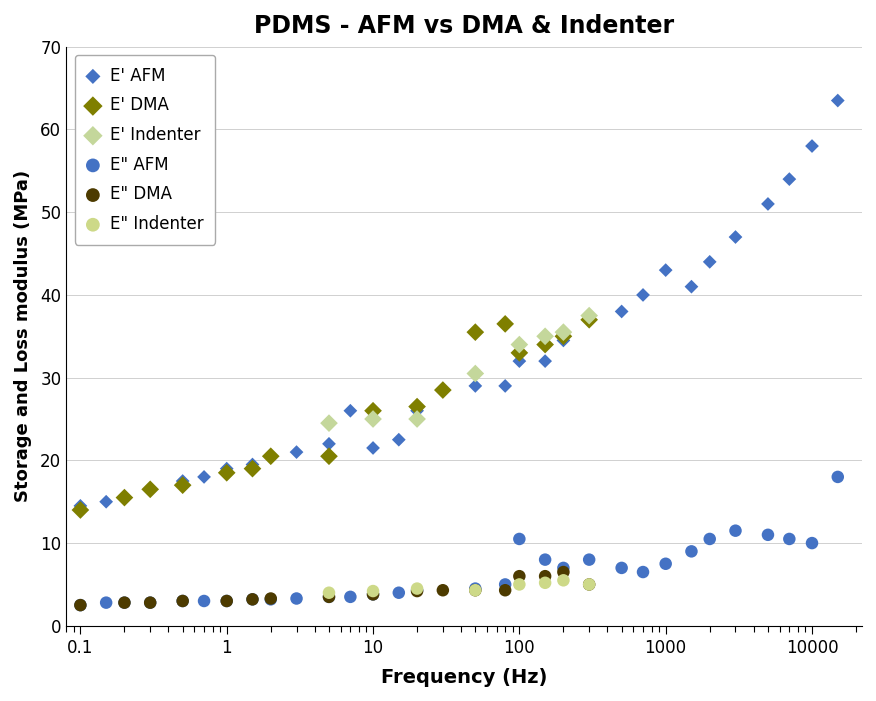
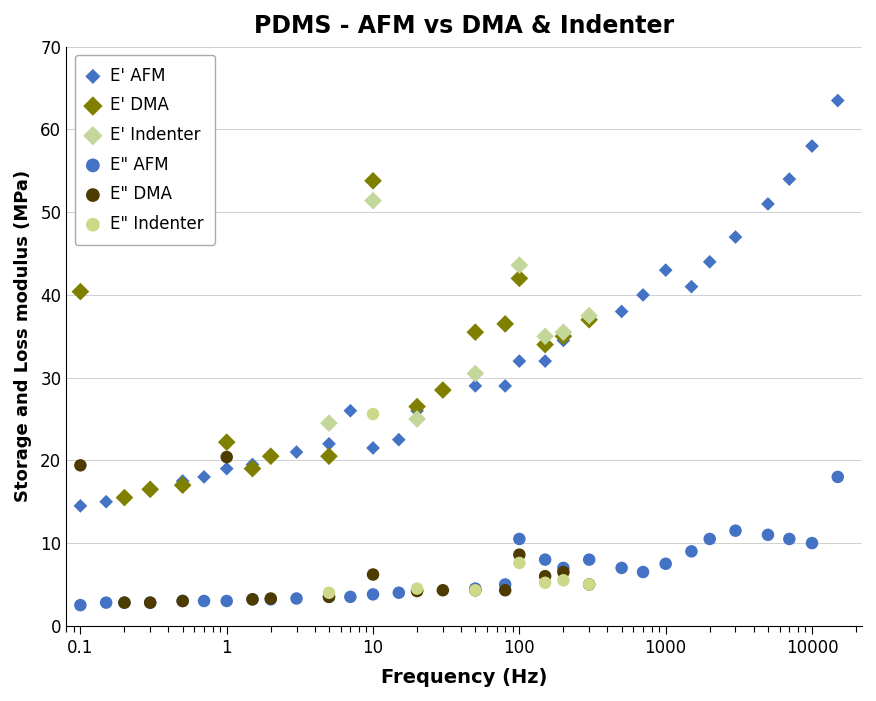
E' DMA/0.1: 14.0 -> 40.4
E" DMA/0.1: 2.5 -> 19.4
E' DMA/1: 18.5 -> 22.2
E" DMA/1: 3.0 -> 20.4
E' DMA/10: 26.0 -> 53.8
E' Indenter/10: 25.0 -> 51.4
E" DMA/10: 3.8 -> 6.2
E" Indenter/10: 4.2 -> 25.6
E' DMA/100: 33.0 -> 42.0
E' Indenter/100: 34.0 -> 43.6
E" DMA/100: 6.0 -> 8.6
E" Indenter/100: 5.0 -> 7.6
